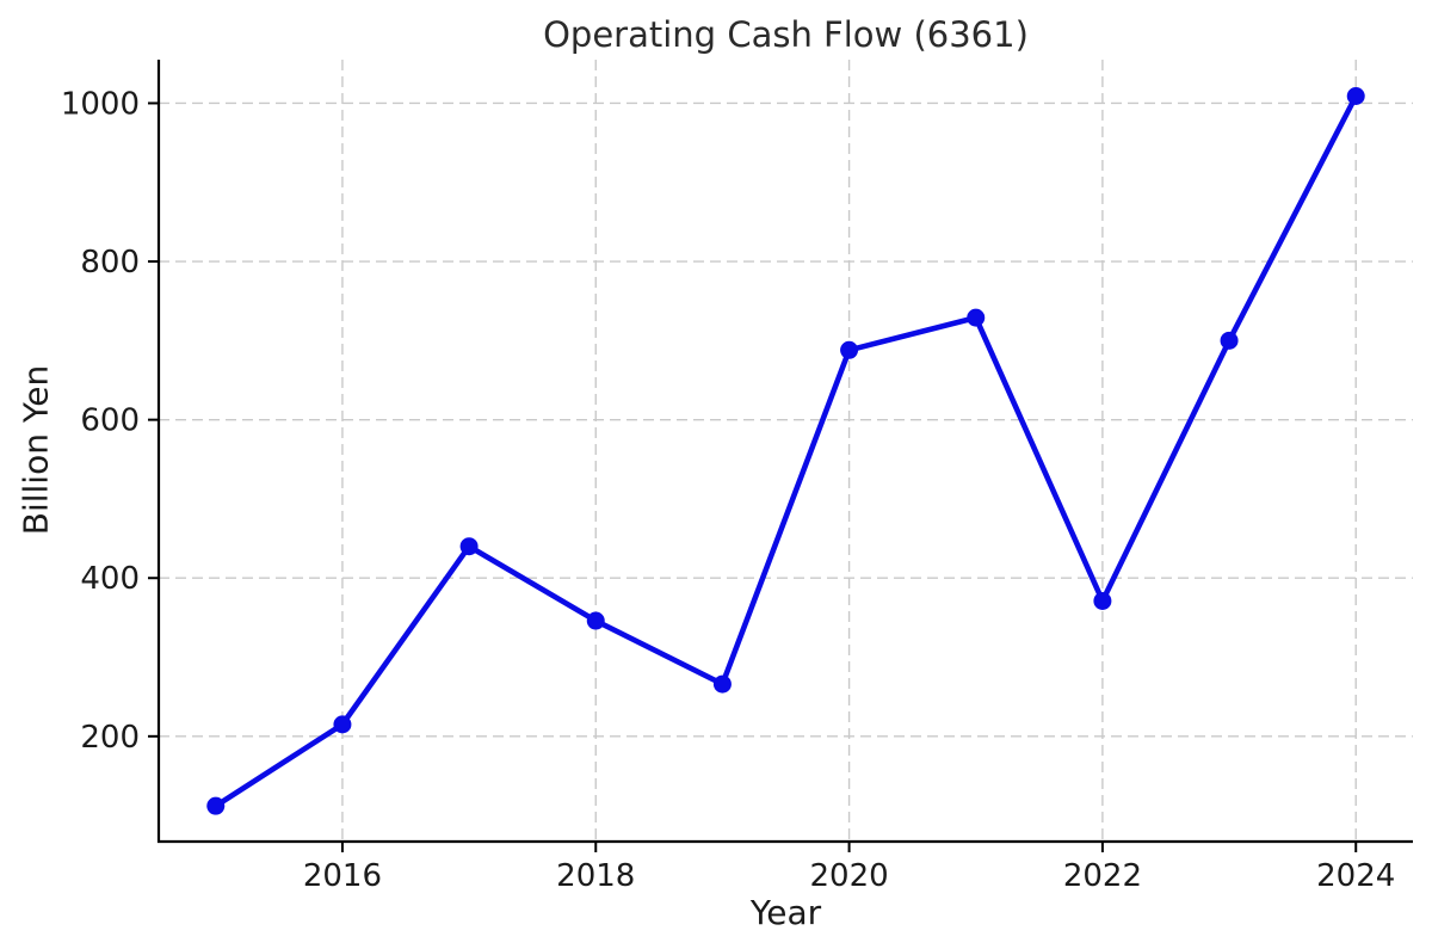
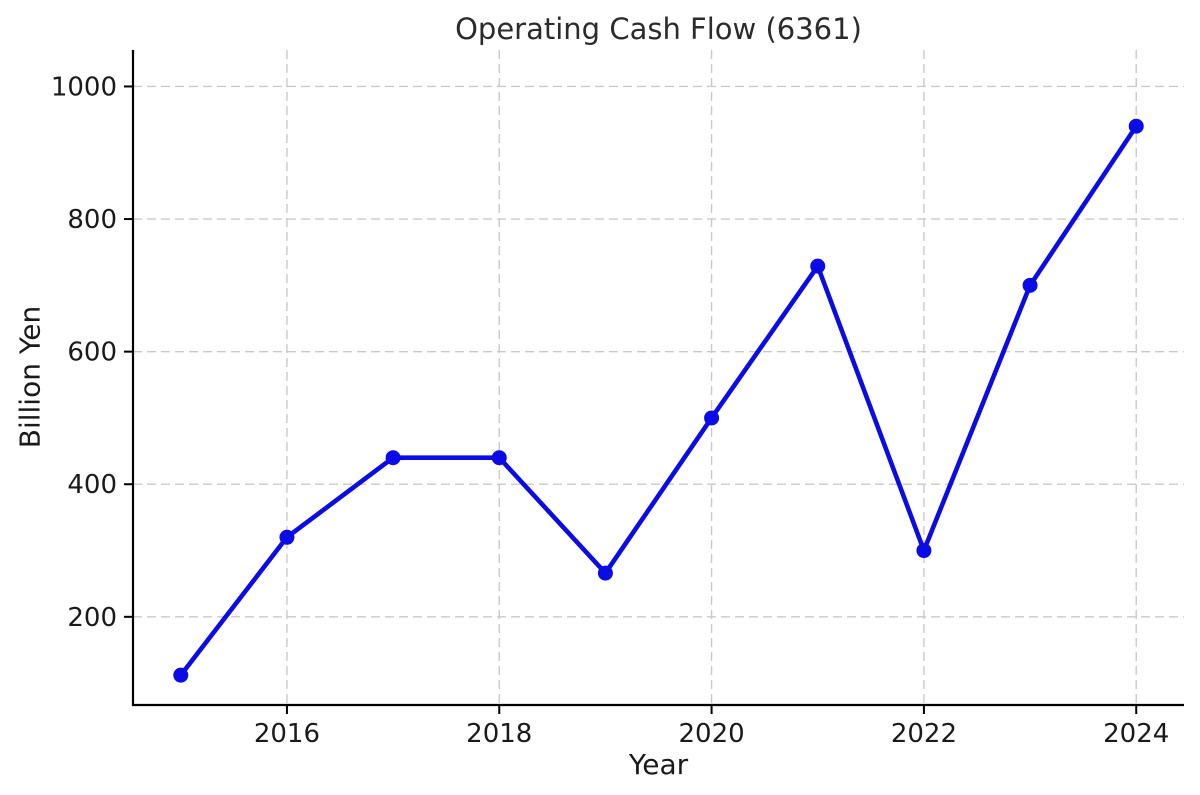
2016: 220 -> 320
2018: 350 -> 440
2020: 690 -> 500
2022: 370 -> 300
2024: 1010 -> 940
